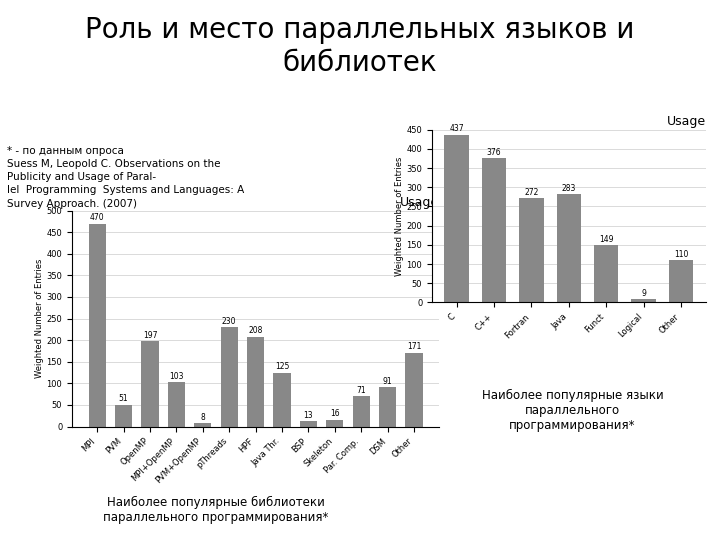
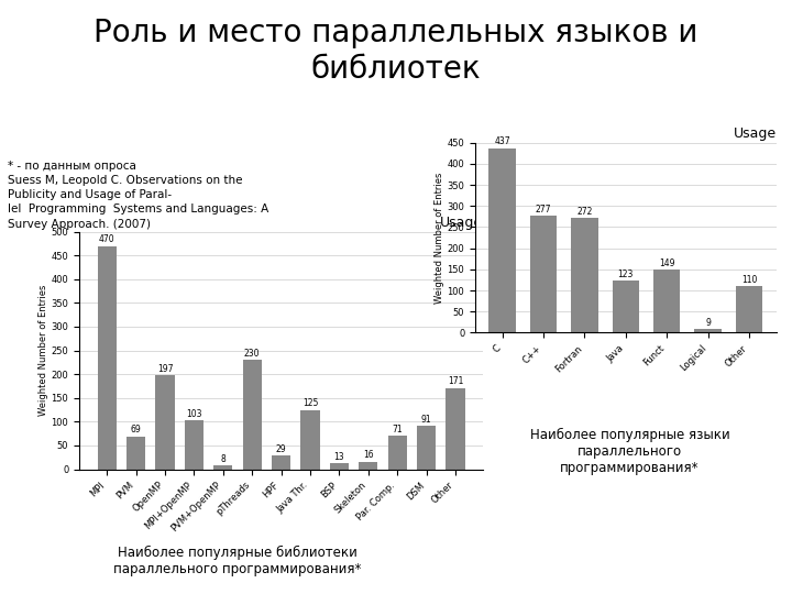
C++: 376 -> 277
Java: 283 -> 123
PVM: 51 -> 69
HPF: 208 -> 29
